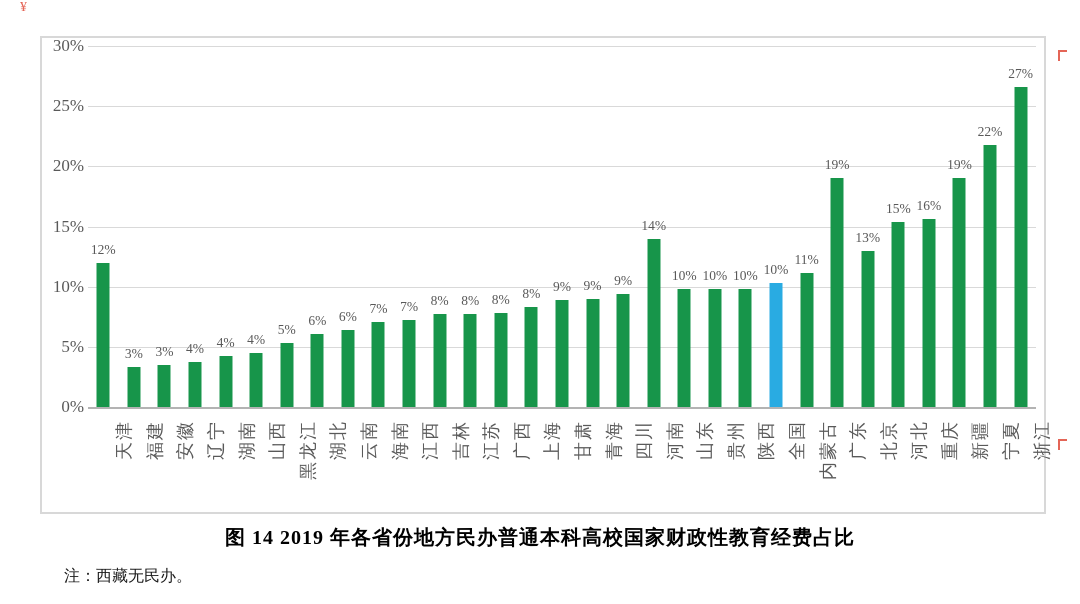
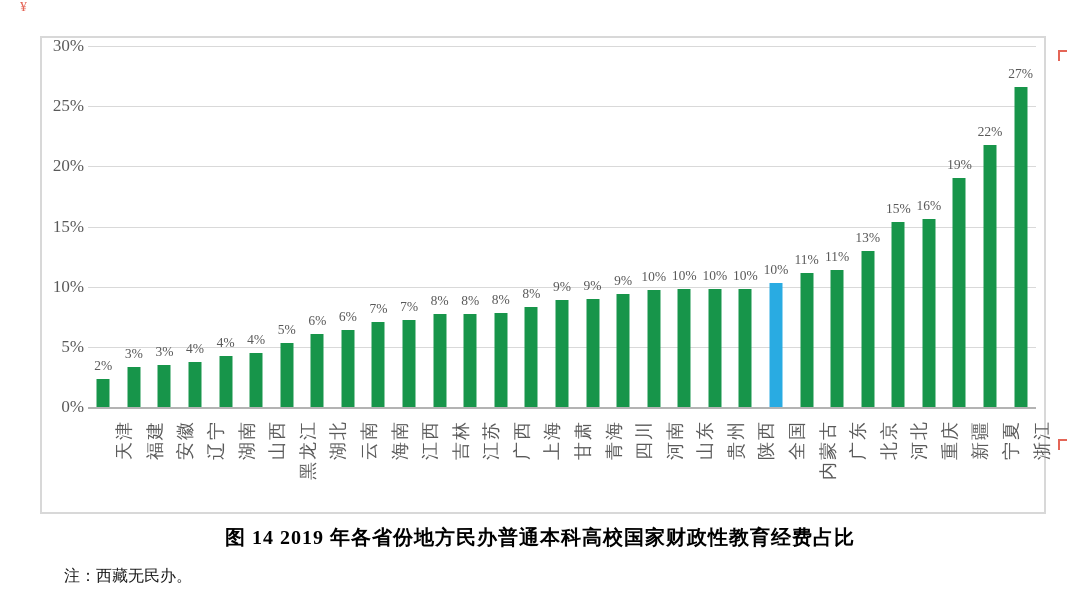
天津: 12% -> 2%
河南: 14% -> 10%
广东: 19% -> 11%
